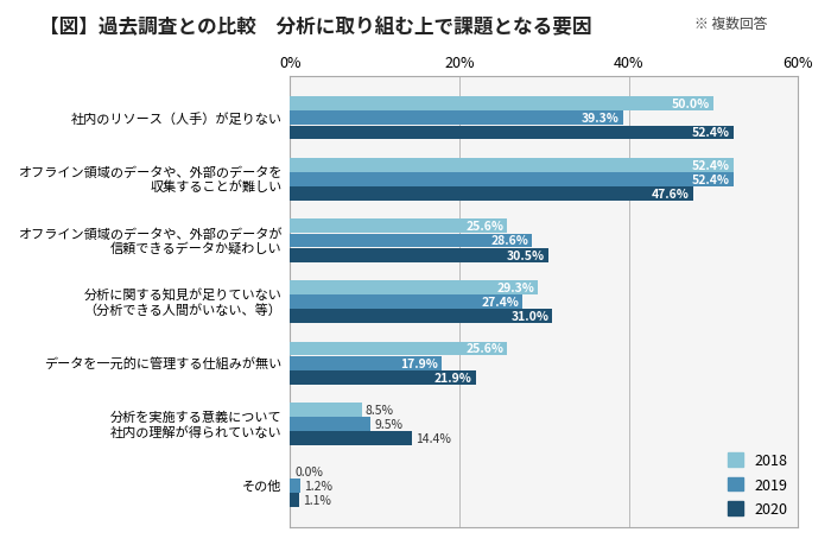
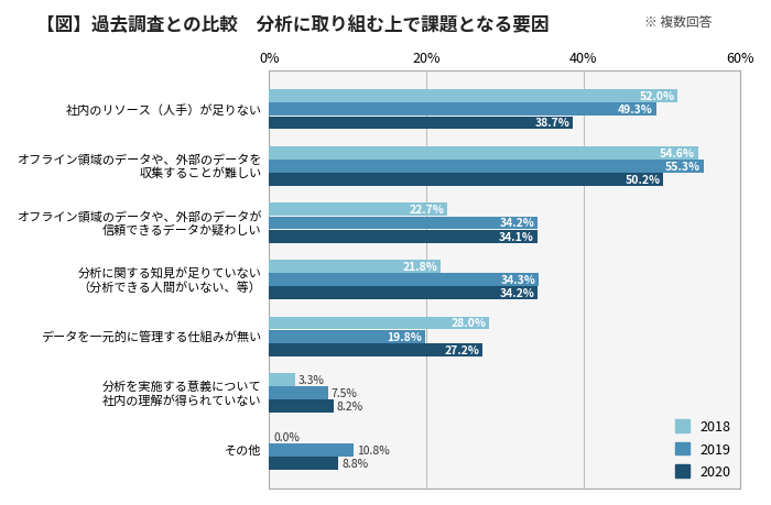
2018/社内のリソース（人手）が足りない: 50.0% -> 52.0%
2019/社内のリソース（人手）が足りない: 39.3% -> 49.3%
2020/社内のリソース（人手）が足りない: 52.4% -> 38.7%
2018/オフライン領域のデータや、外部のデータを 収集することが難しい: 52.4% -> 54.6%
2019/オフライン領域のデータや、外部のデータを 収集することが難しい: 52.4% -> 55.3%
2020/オフライン領域のデータや、外部のデータを 収集することが難しい: 47.6% -> 50.2%
2018/オフライン領域のデータや、外部のデータが 信頼できるデータか疑わしい: 25.6% -> 22.7%
2019/オフライン領域のデータや、外部のデータが 信頼できるデータか疑わしい: 28.6% -> 34.2%
2020/オフライン領域のデータや、外部のデータが 信頼できるデータか疑わしい: 30.5% -> 34.1%
2018/分析に関する知見が足りていない （分析できる人間がいない、等）: 29.3% -> 21.8%
2019/分析に関する知見が足りていない （分析できる人間がいない、等）: 27.4% -> 34.3%
2020/分析に関する知見が足りていない （分析できる人間がいない、等）: 31.0% -> 34.2%
2018/データを一元的に管理する仕組みが無い: 25.6% -> 28.0%
2019/データを一元的に管理する仕組みが無い: 17.9% -> 19.8%
2020/データを一元的に管理する仕組みが無い: 21.9% -> 27.2%
2018/分析を実施する意義について 社内の理解が得られていない: 8.5% -> 3.3%
2019/分析を実施する意義について 社内の理解が得られていない: 9.5% -> 7.5%
2020/分析を実施する意義について 社内の理解が得られていない: 14.4% -> 8.2%
2019/その他: 1.2% -> 10.8%
2020/その他: 1.1% -> 8.8%
